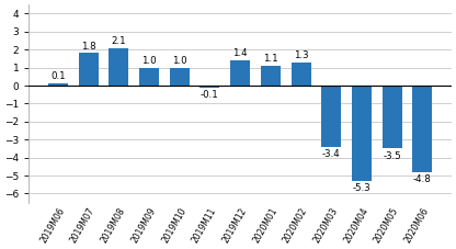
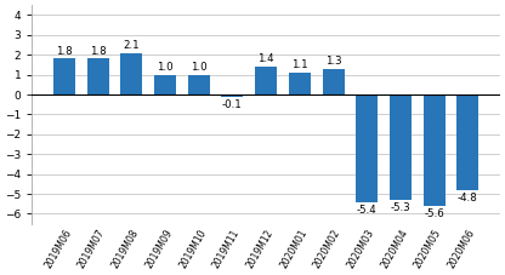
2019M06: 0.1 -> 1.8
2020M03: -3.4 -> -5.4
2020M05: -3.5 -> -5.6
